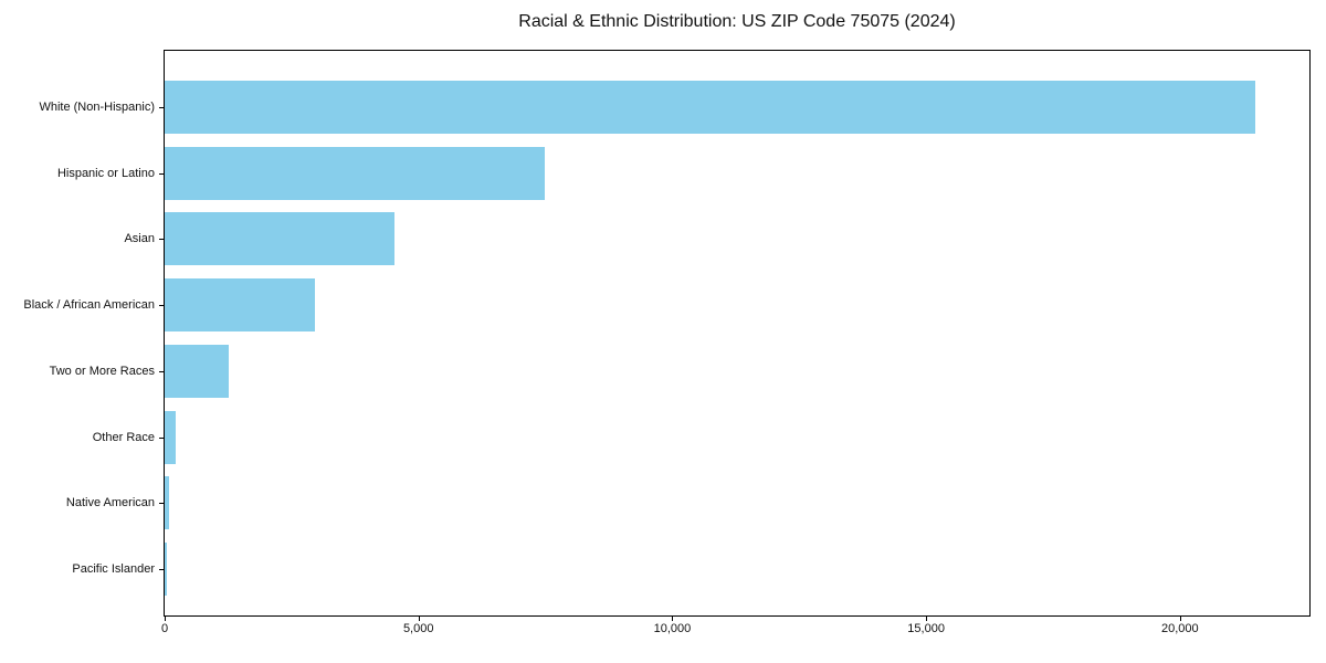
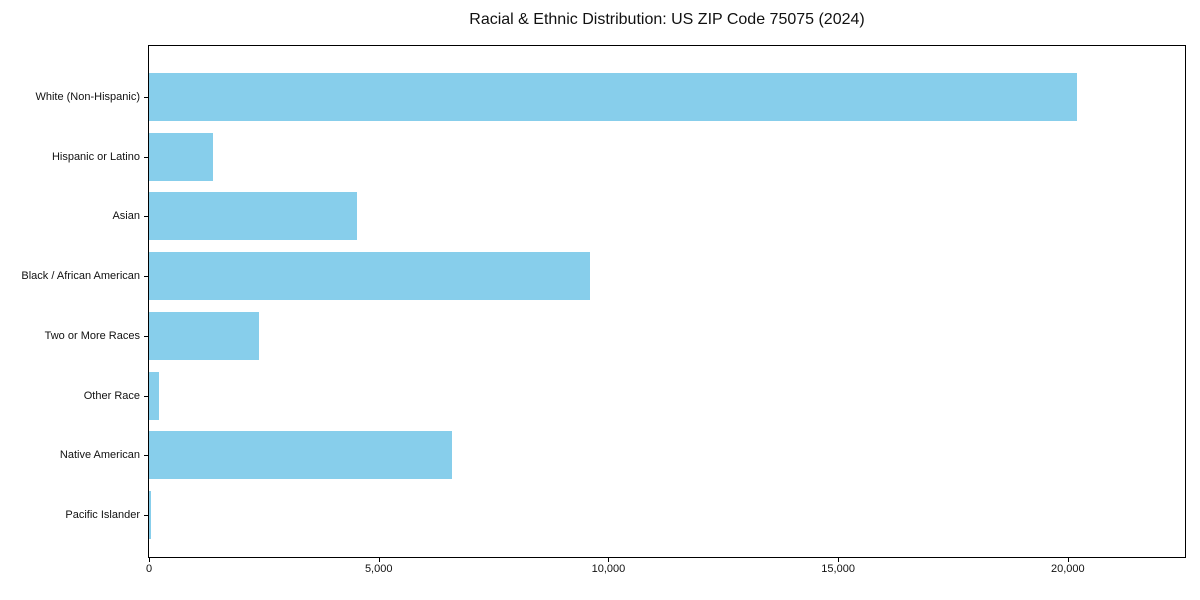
White (Non-Hispanic): 21500 -> 20200
Hispanic or Latino: 7500 -> 1400
Black / African American: 3000 -> 9600
Two or More Races: 1300 -> 2400
Native American: 100 -> 6600
